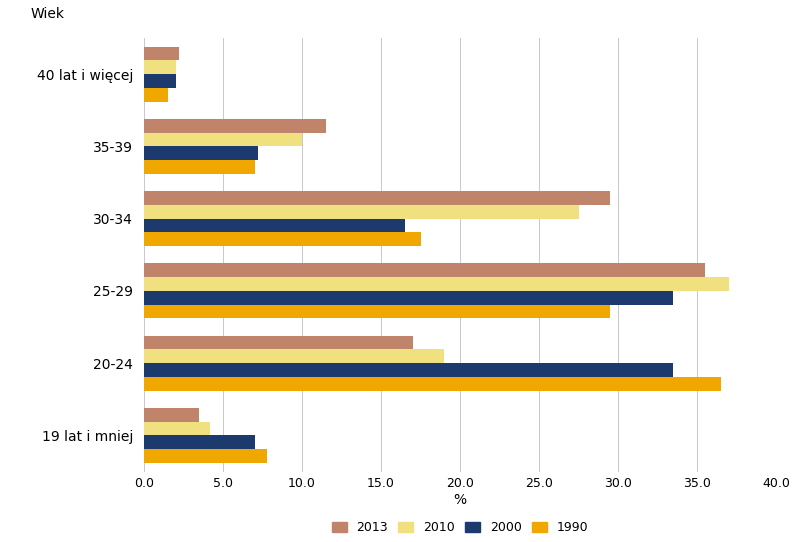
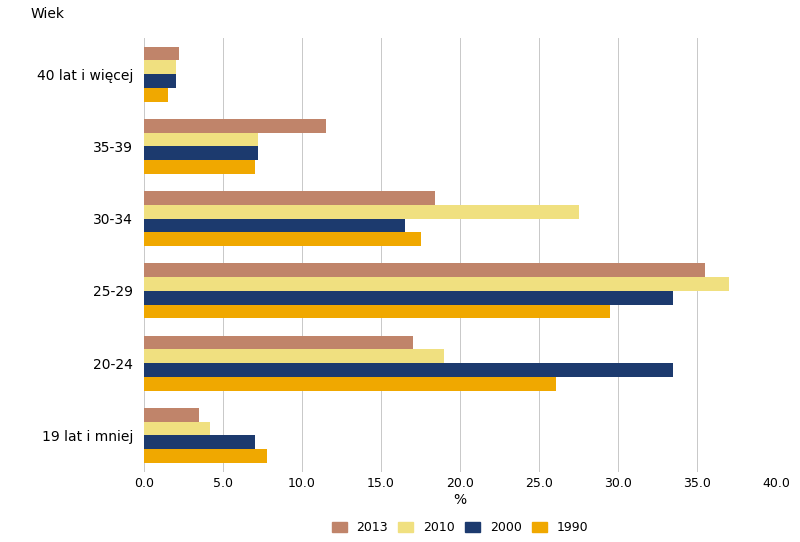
2010/35-39: 10.0 -> 7.2
2013/30-34: 29.5 -> 18.4
1990/20-24: 36.5 -> 26.1
